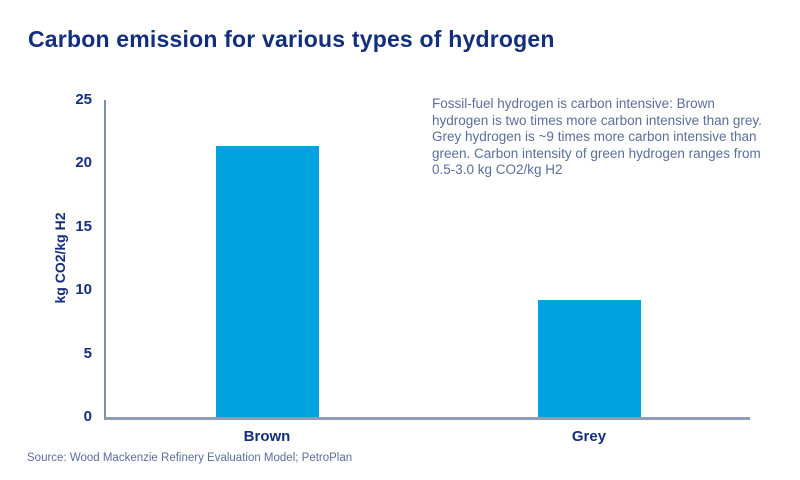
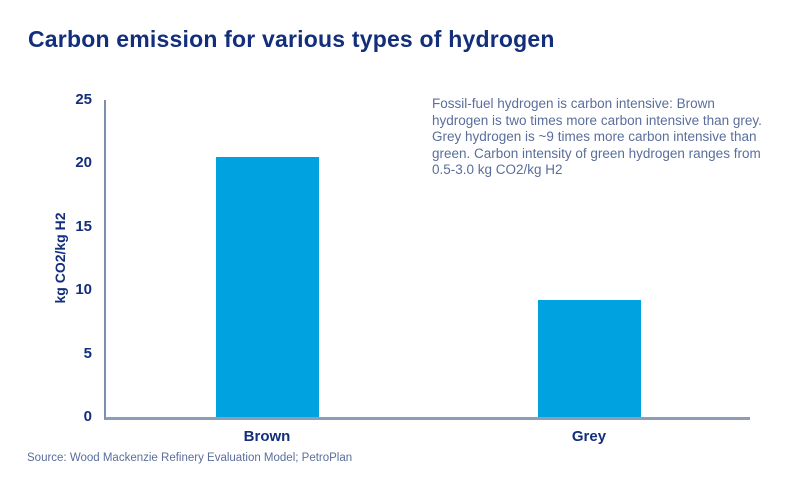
Brown: 21.4 -> 20.5
